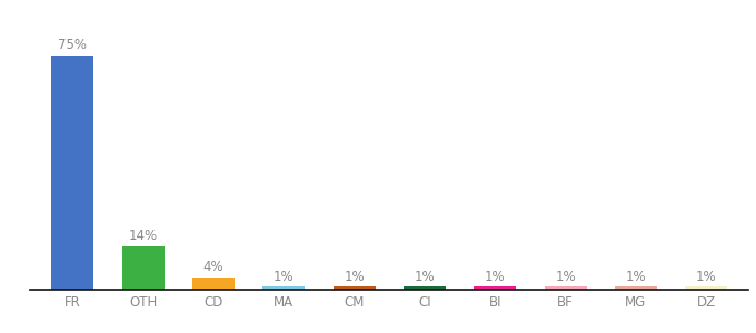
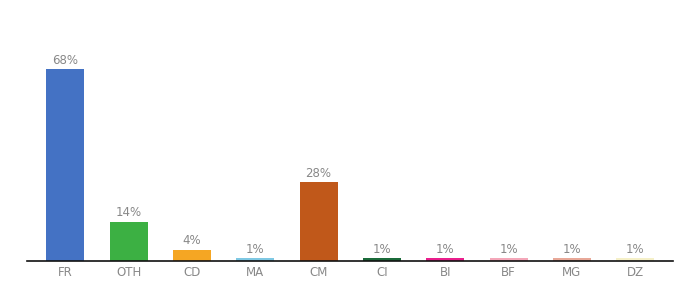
FR: 75% -> 68%
CM: 1% -> 28%
